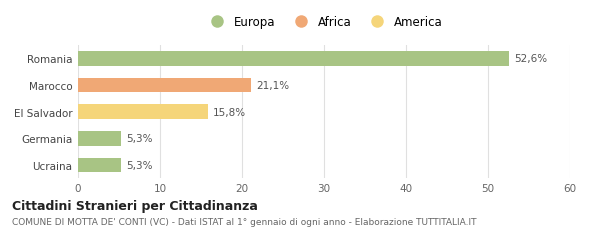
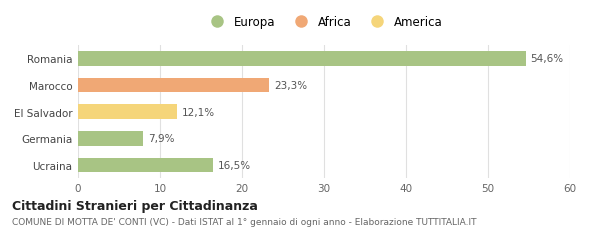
Romania: 52,6% -> 54,6%
Marocco: 21,1% -> 23,3%
El Salvador: 15,8% -> 12,1%
Germania: 5,3% -> 7,9%
Ucraina: 5,3% -> 16,5%
